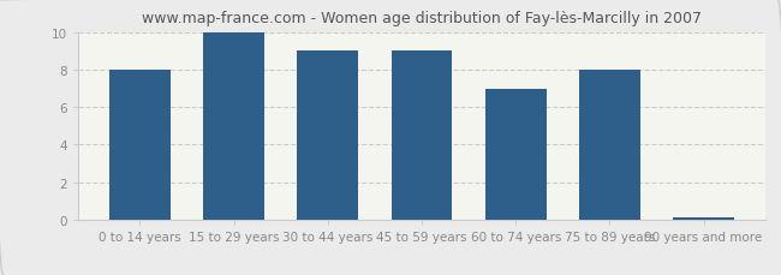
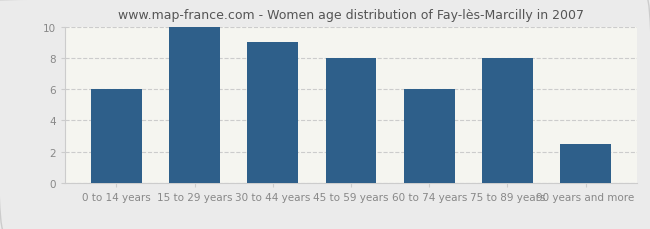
0 to 14 years: 8.0 -> 6.0
45 to 59 years: 9.0 -> 8.0
60 to 74 years: 7.0 -> 6.0
90 years and more: 0.1 -> 2.5
